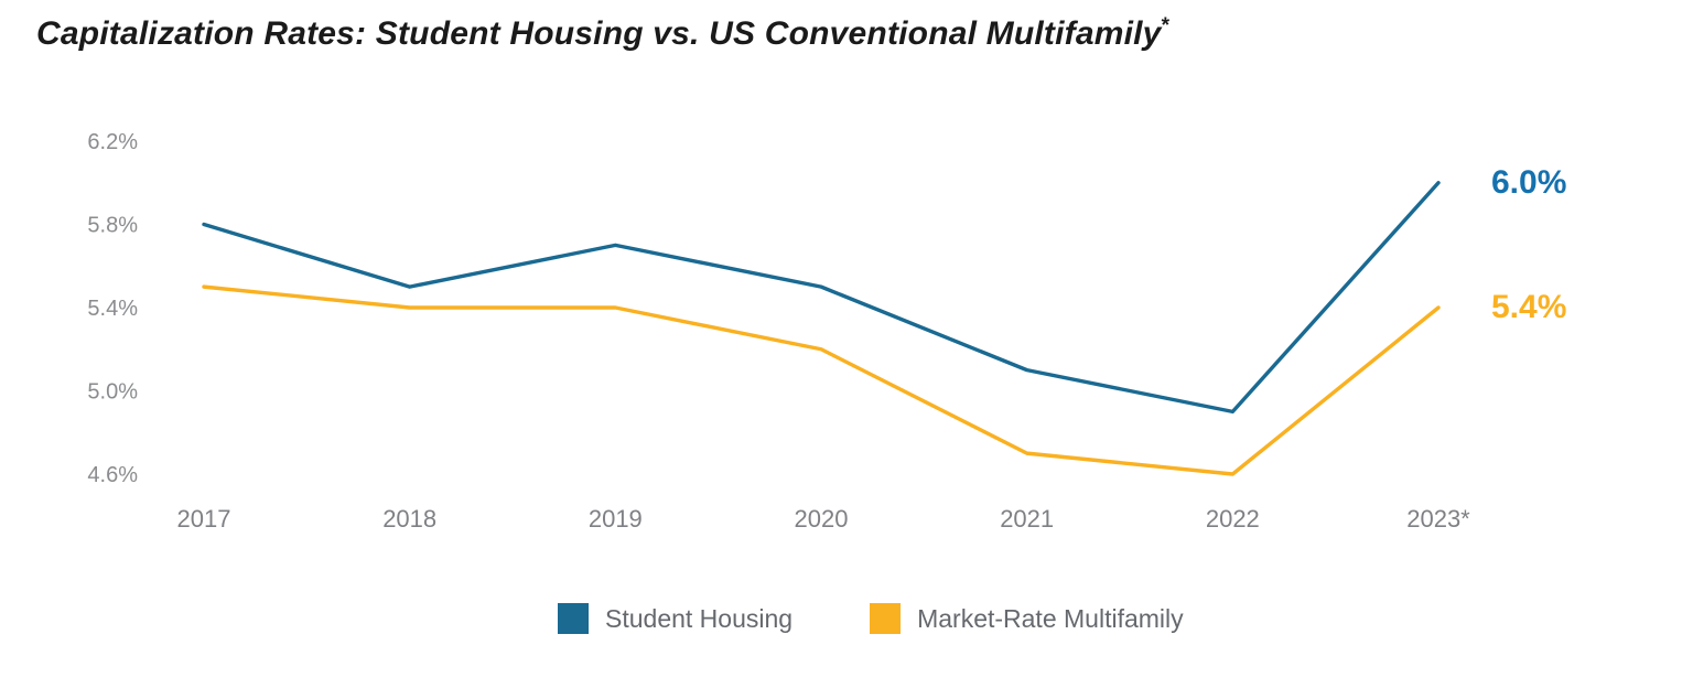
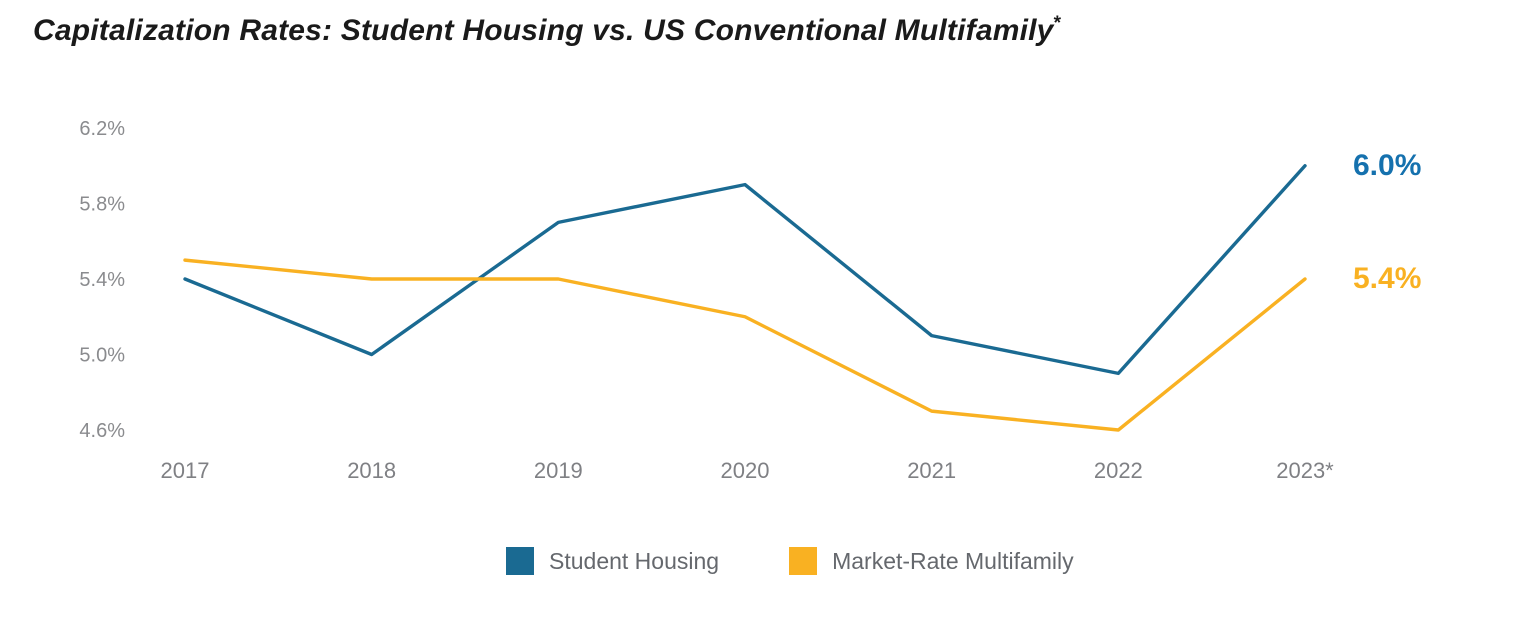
Student Housing/2017: 5.8% -> 5.4%
Student Housing/2018: 5.5% -> 5.0%
Student Housing/2020: 5.5% -> 5.9%
